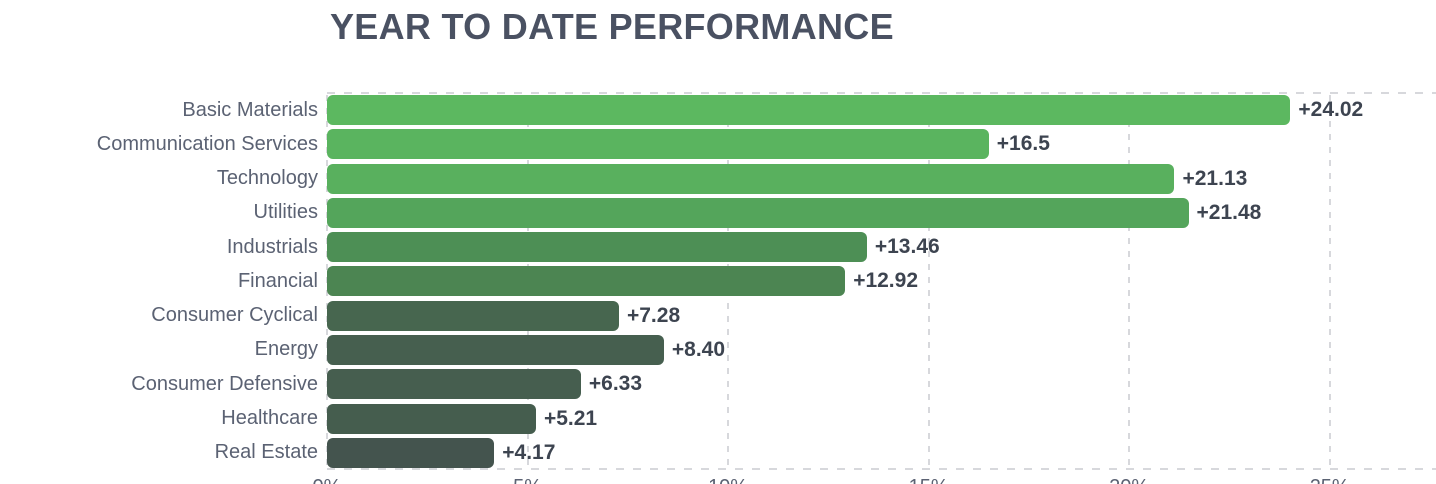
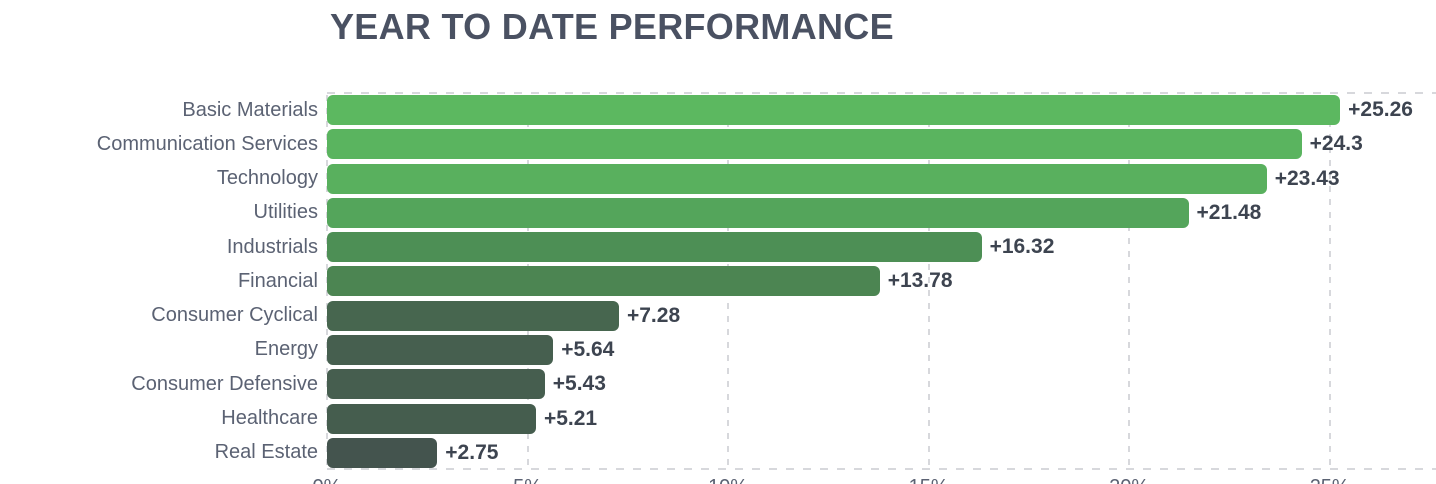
Basic Materials: +24.02 -> +25.26
Communication Services: +16.5 -> +24.3
Technology: +21.13 -> +23.43
Industrials: +13.46 -> +16.32
Financial: +12.92 -> +13.78
Energy: +8.40 -> +5.64
Consumer Defensive: +6.33 -> +5.43
Real Estate: +4.17 -> +2.75
